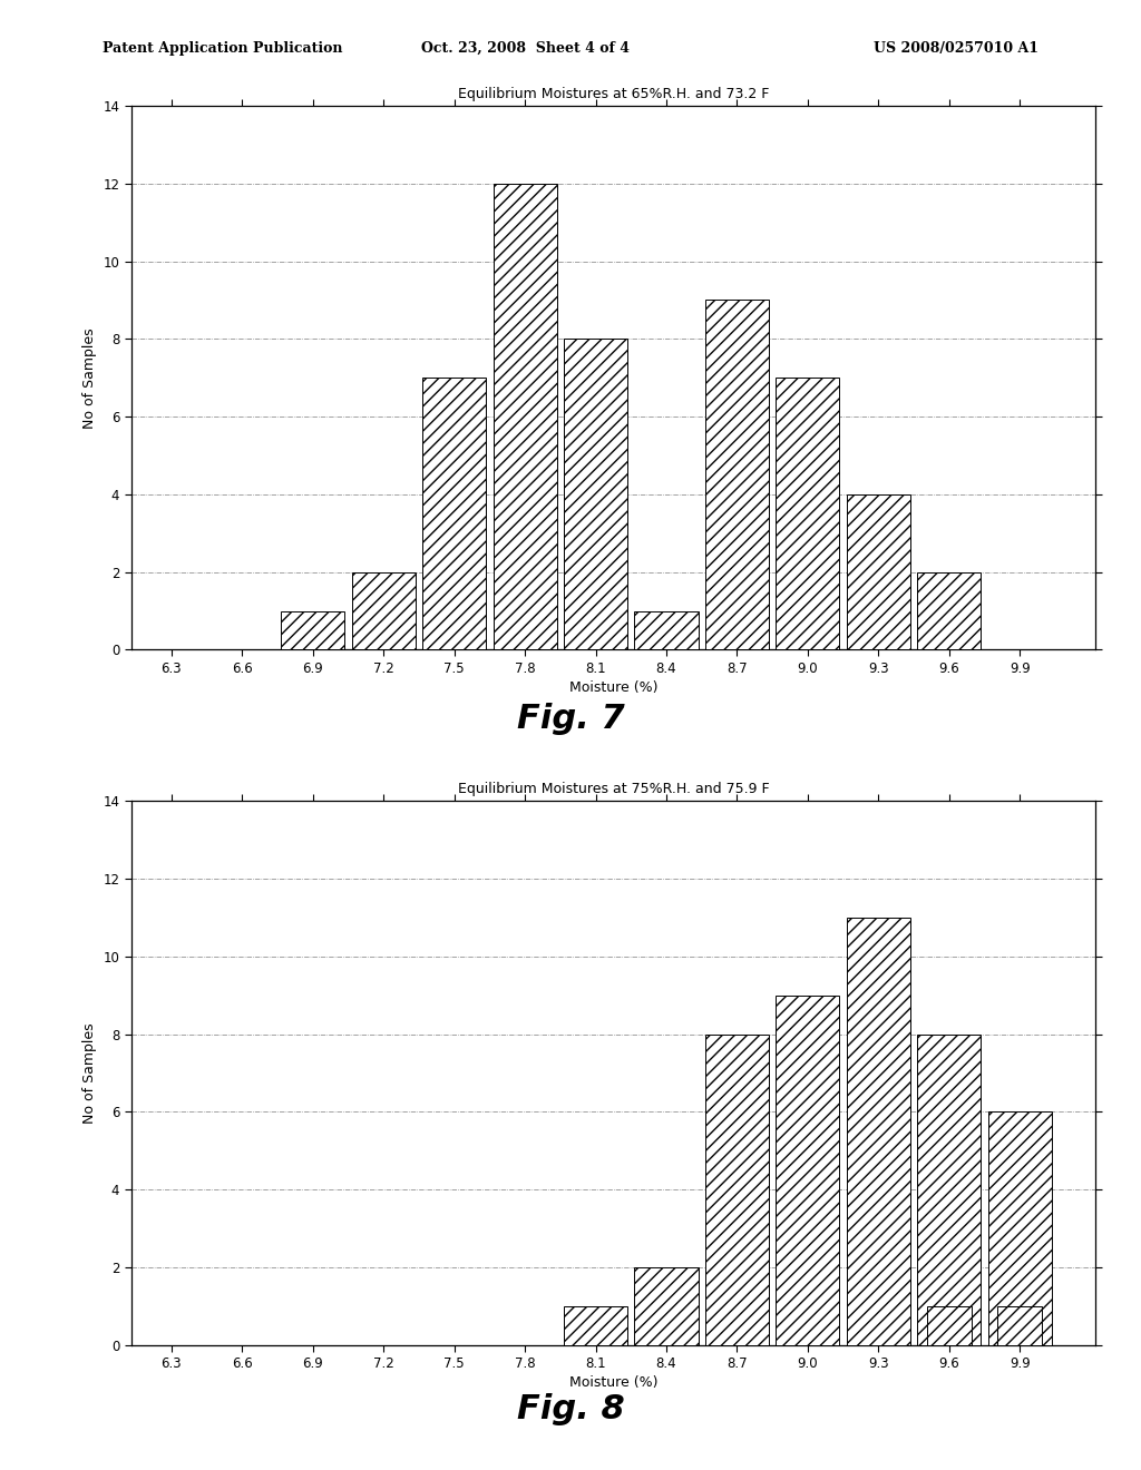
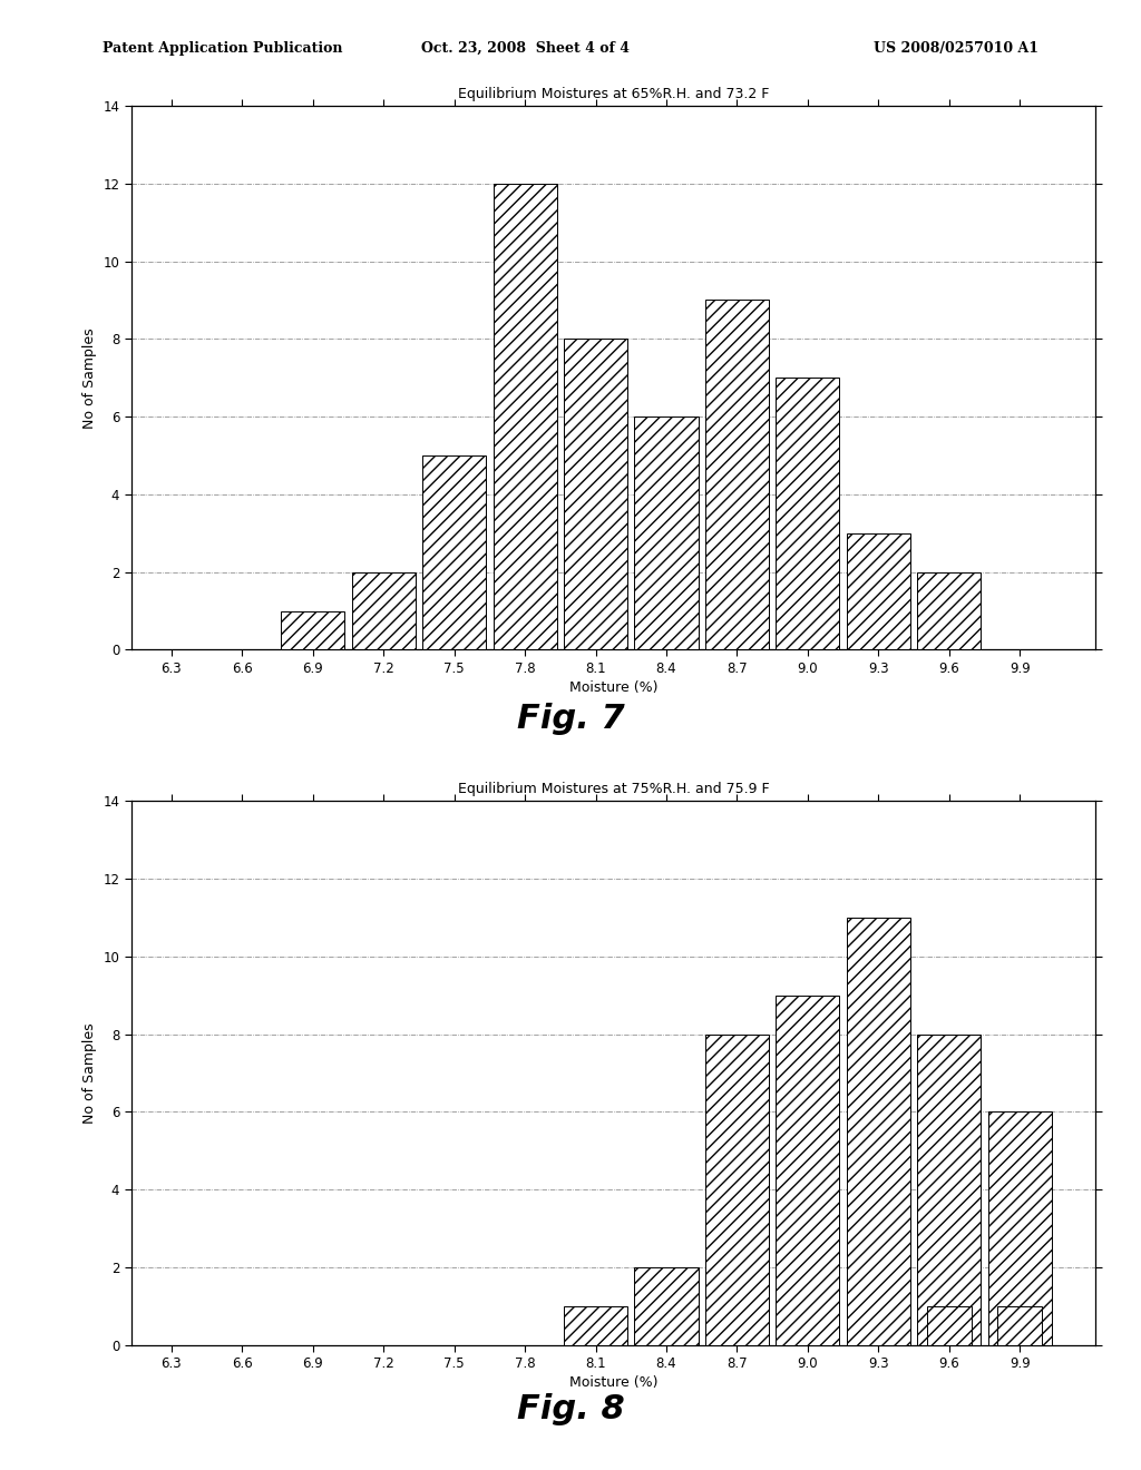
Equilibrium Moistures at 65%R.H. and 73.2 F/7.5: 7 -> 5
Equilibrium Moistures at 65%R.H. and 73.2 F/8.4: 1 -> 6
Equilibrium Moistures at 65%R.H. and 73.2 F/9.3: 4 -> 3
